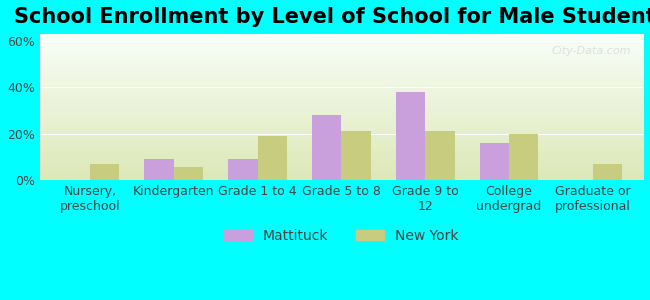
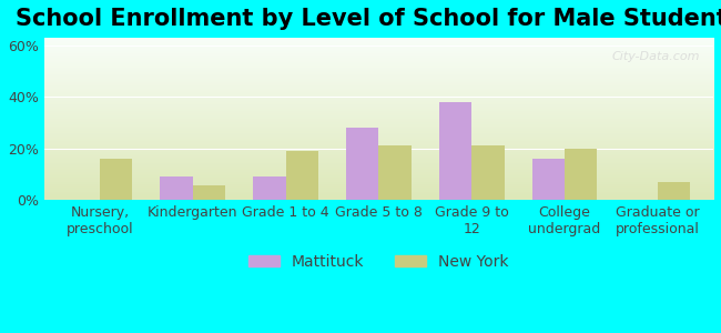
New York/Nursery, preschool: 7.0% -> 16.0%
